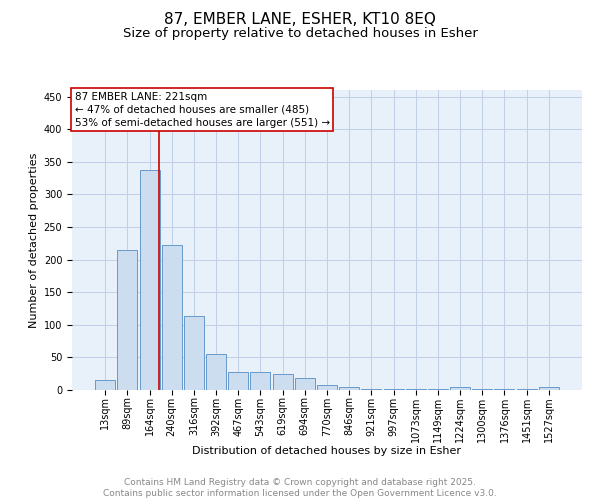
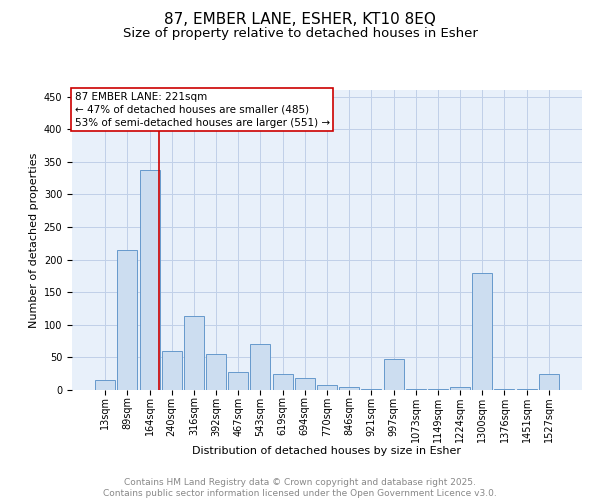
240sqm: 223 -> 60
543sqm: 28 -> 70
997sqm: 1 -> 48
1300sqm: 1 -> 180
1527sqm: 4 -> 24
